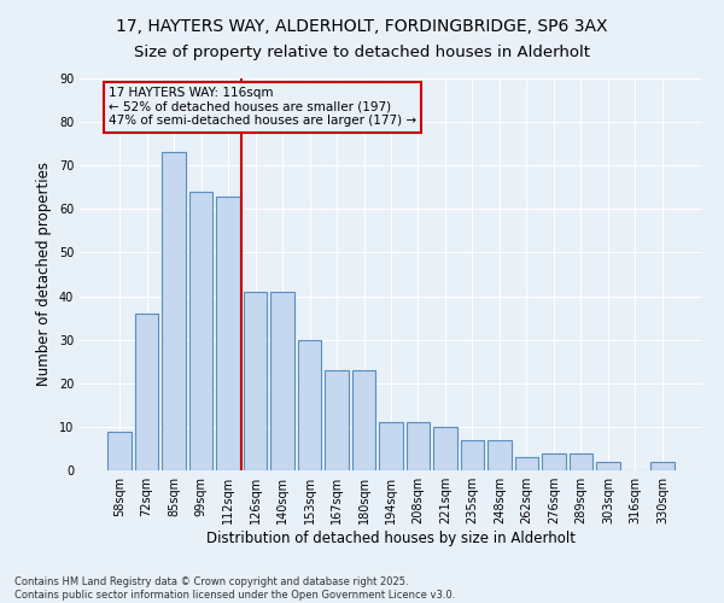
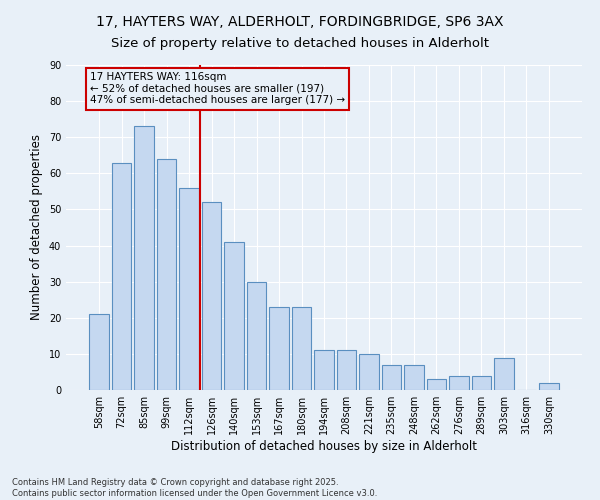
58sqm: 9 -> 21
72sqm: 36 -> 63
112sqm: 63 -> 56
126sqm: 41 -> 52
303sqm: 2 -> 9
